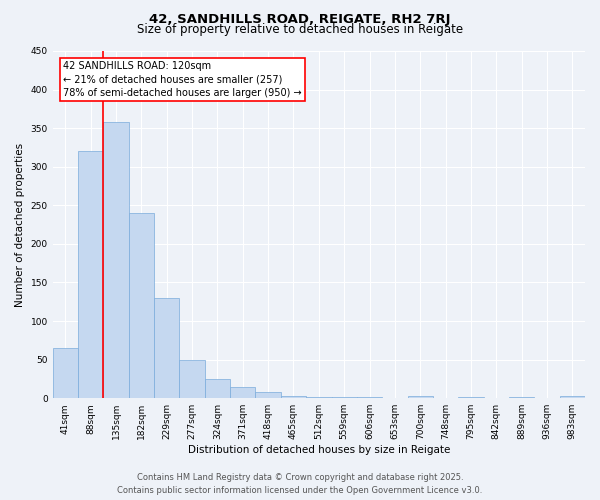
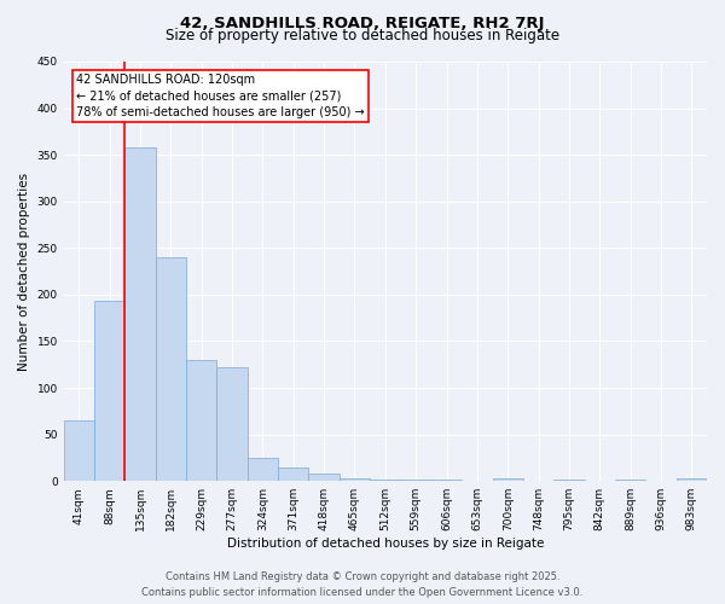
88sqm: 320 -> 194
277sqm: 49 -> 122
